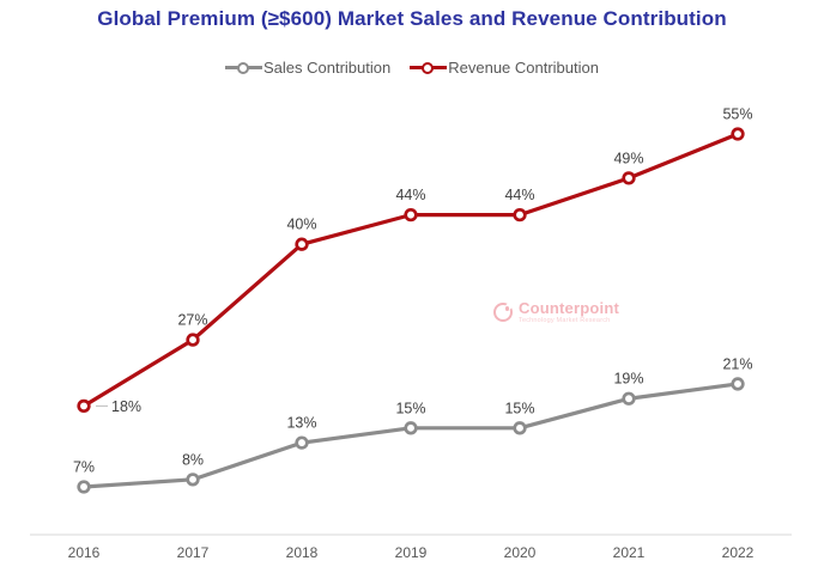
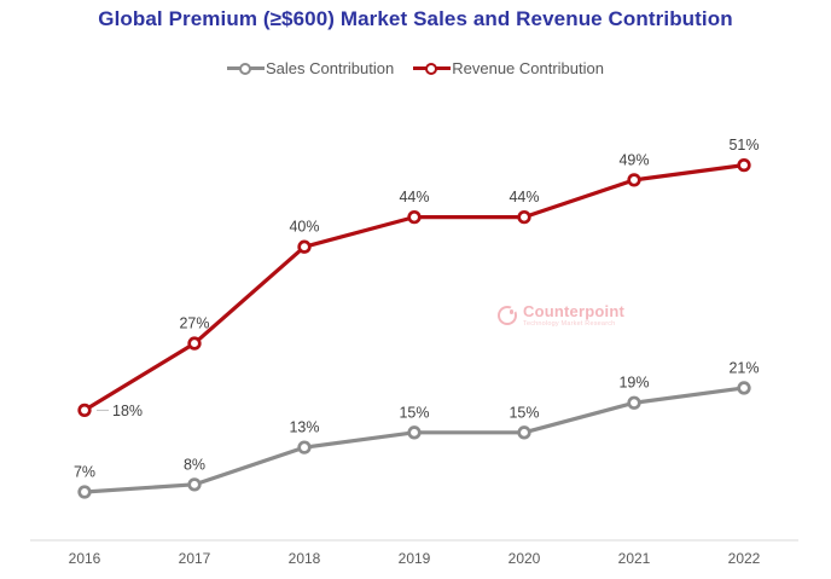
Revenue Contribution/2022: 55% -> 51%
